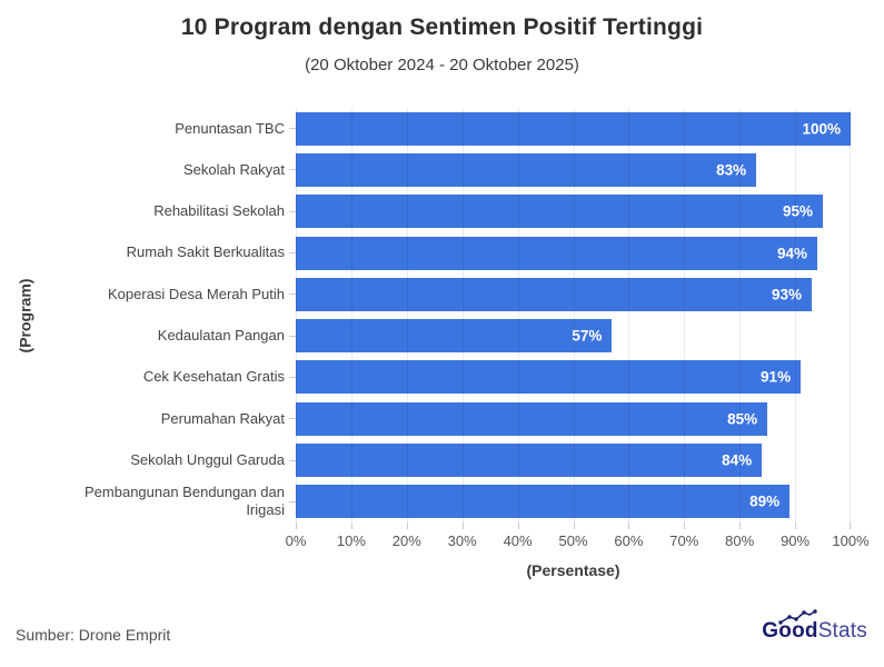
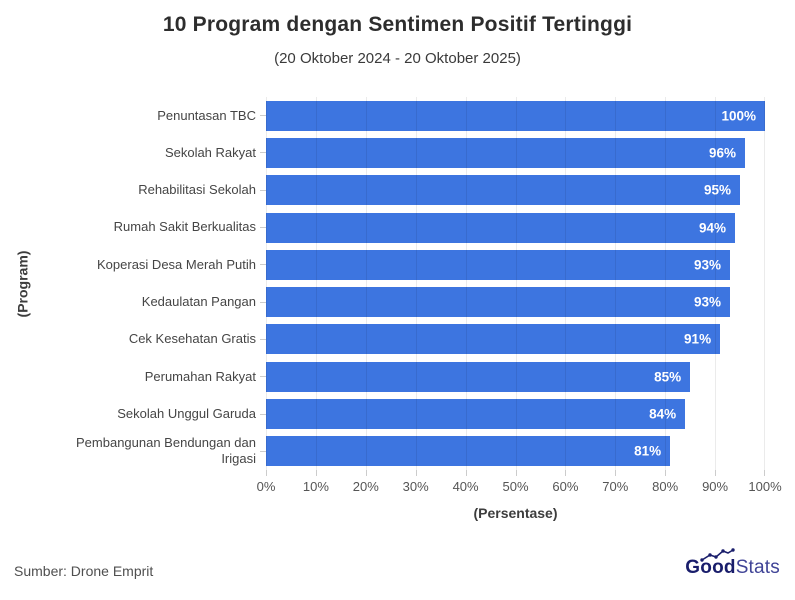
Sekolah Rakyat: 83% -> 96%
Kedaulatan Pangan: 57% -> 93%
Pembangunan Bendungan dan Irigasi: 89% -> 81%
